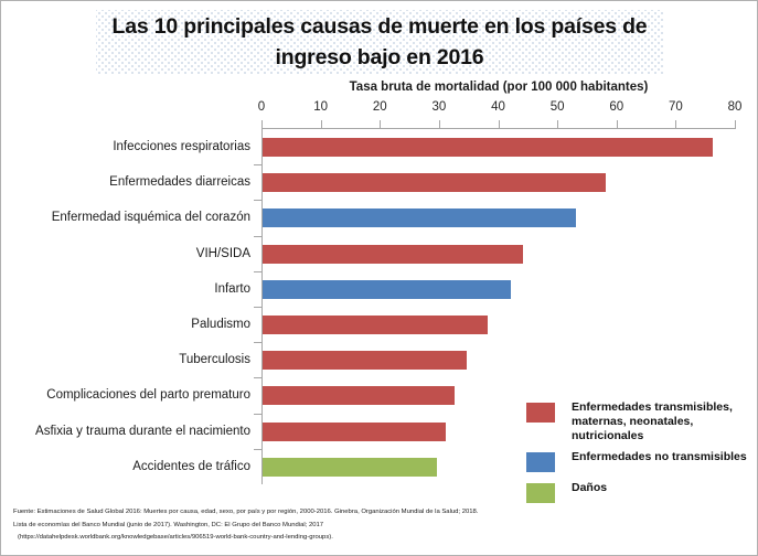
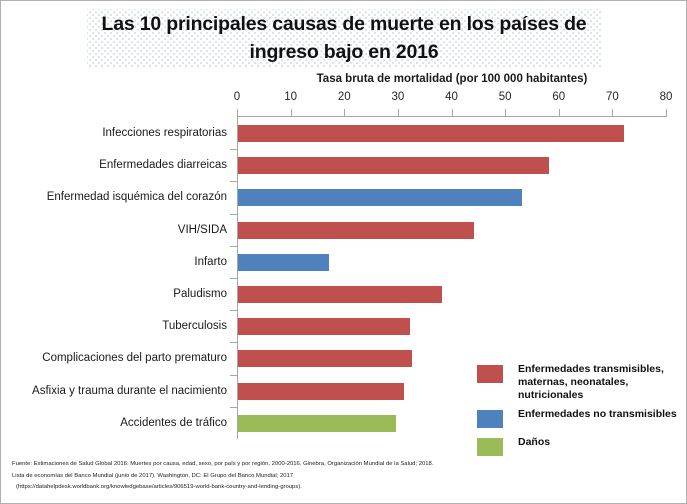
Infecciones respiratorias: 76 -> 72
Infarto: 42 -> 17
Tuberculosis: 34 -> 32
